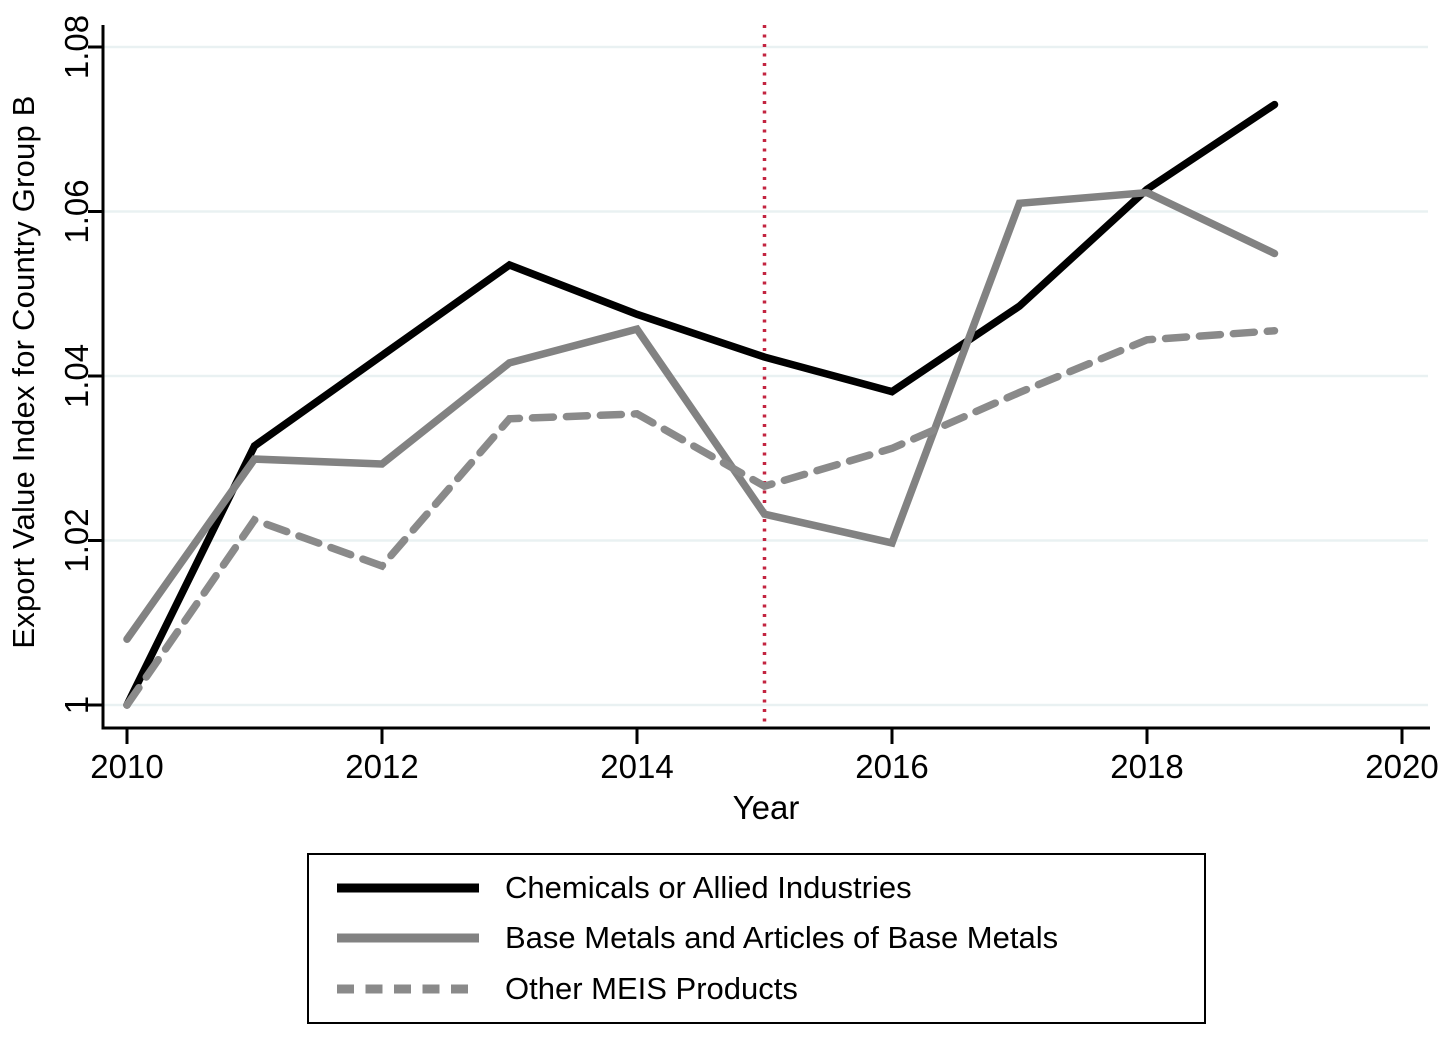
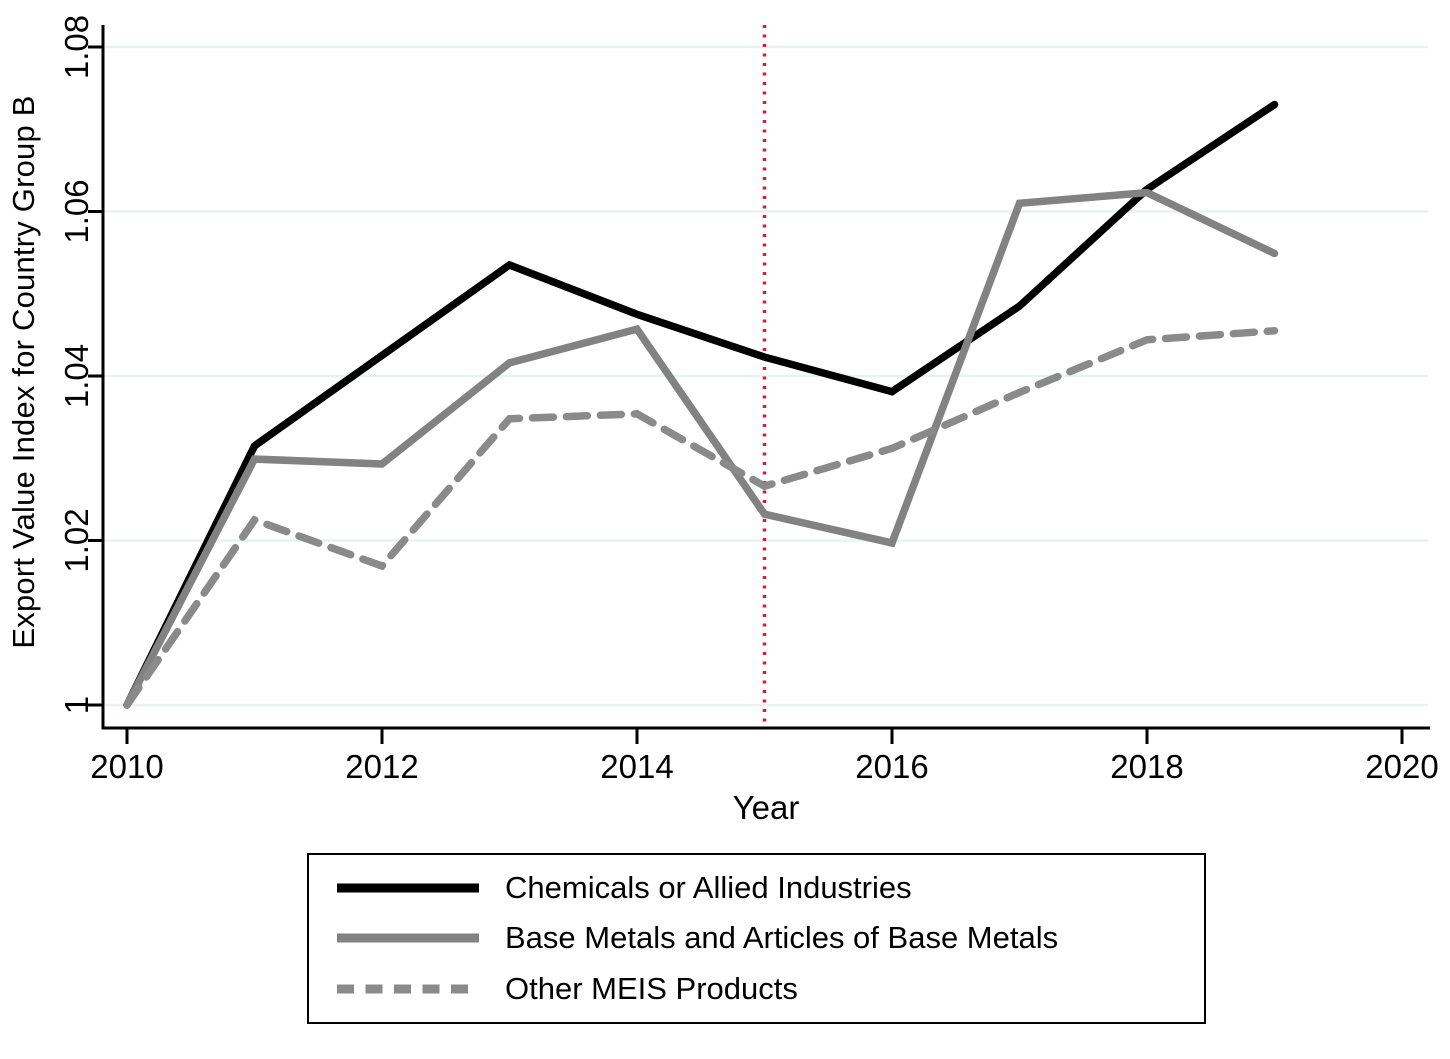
Base Metals and Articles of Base Metals/2010: 1.008 -> 1.000
